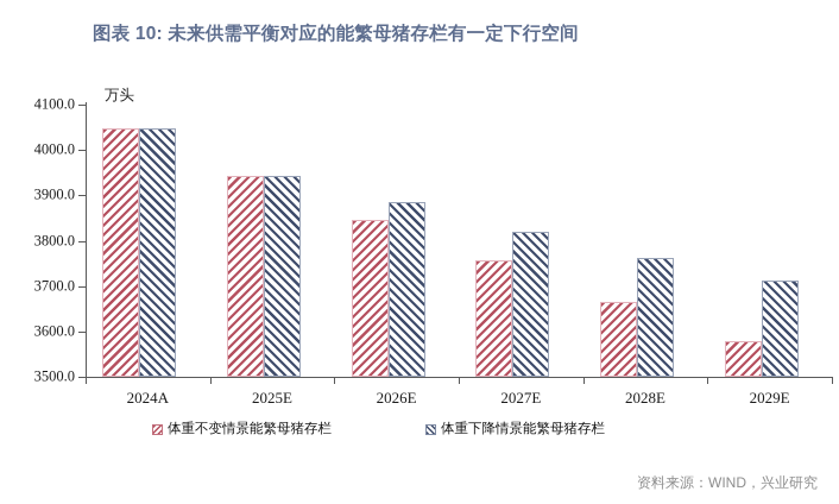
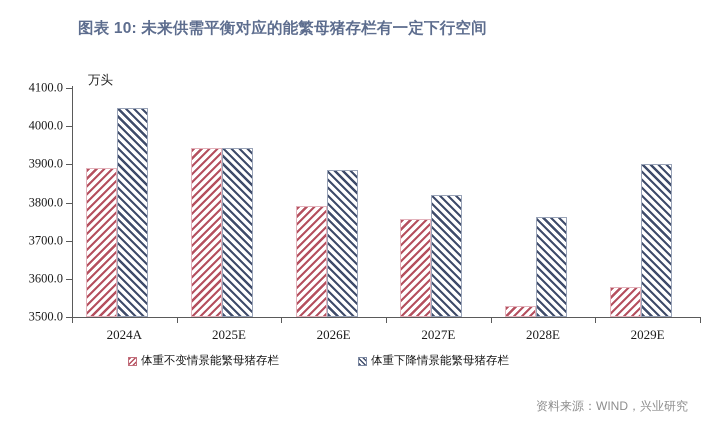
体重不变情景能繁母猪存栏/2024A: 4050 -> 3890
体重不变情景能繁母猪存栏/2026E: 3850 -> 3790
体重不变情景能繁母猪存栏/2028E: 3660 -> 3530
体重下降情景能繁母猪存栏/2029E: 3710 -> 3900
